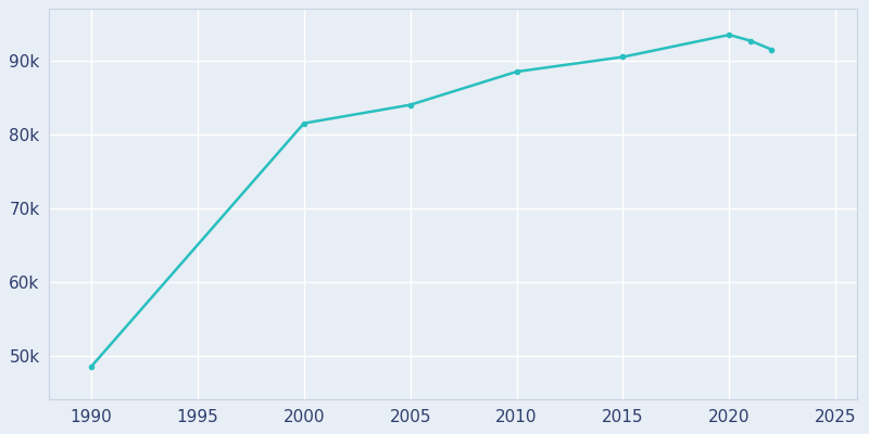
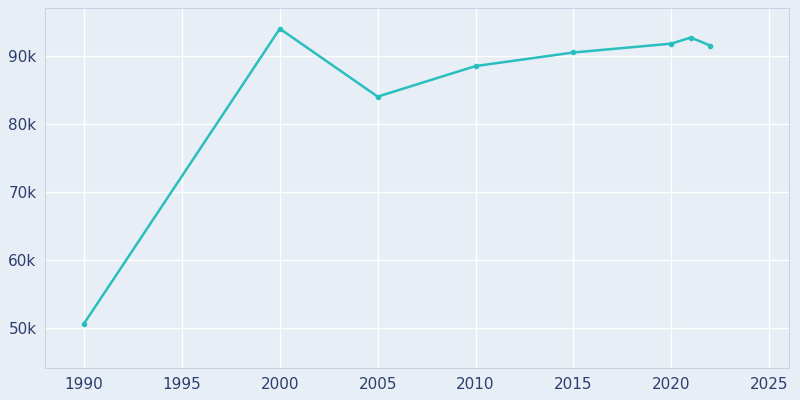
1990: 48.5k -> 50.6k
2000: 81.5k -> 94.0k
2020: 93.5k -> 91.8k
